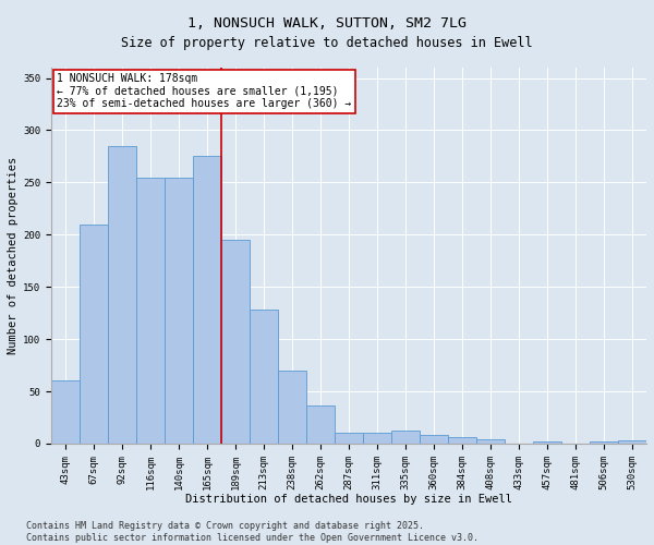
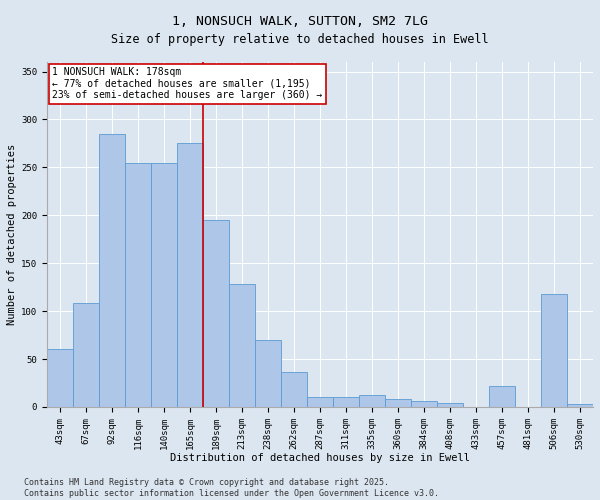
67sqm: 210 -> 108
457sqm: 2 -> 22
506sqm: 2 -> 118
